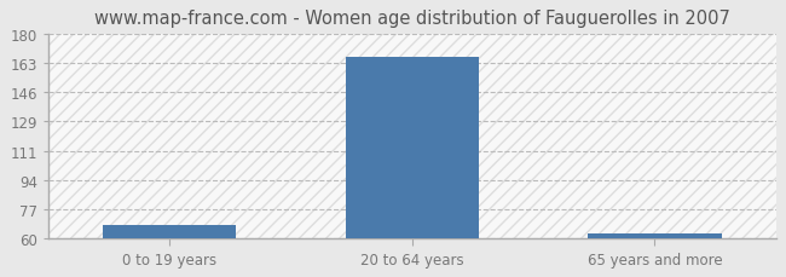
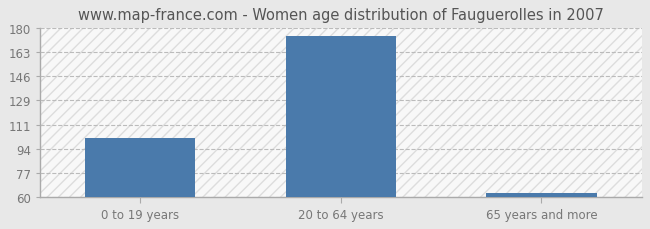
0 to 19 years: 68 -> 102
20 to 64 years: 166 -> 174
